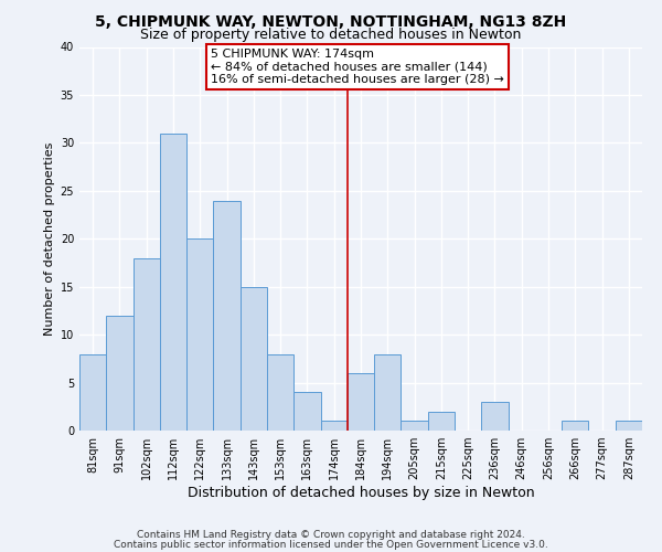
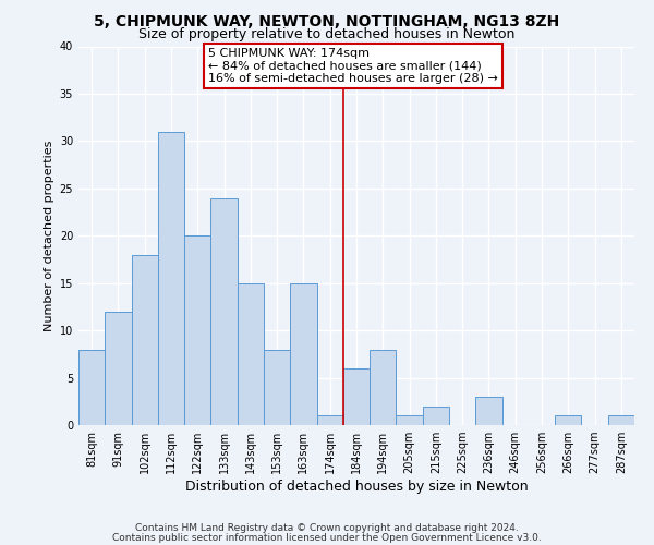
163sqm: 4 -> 15
